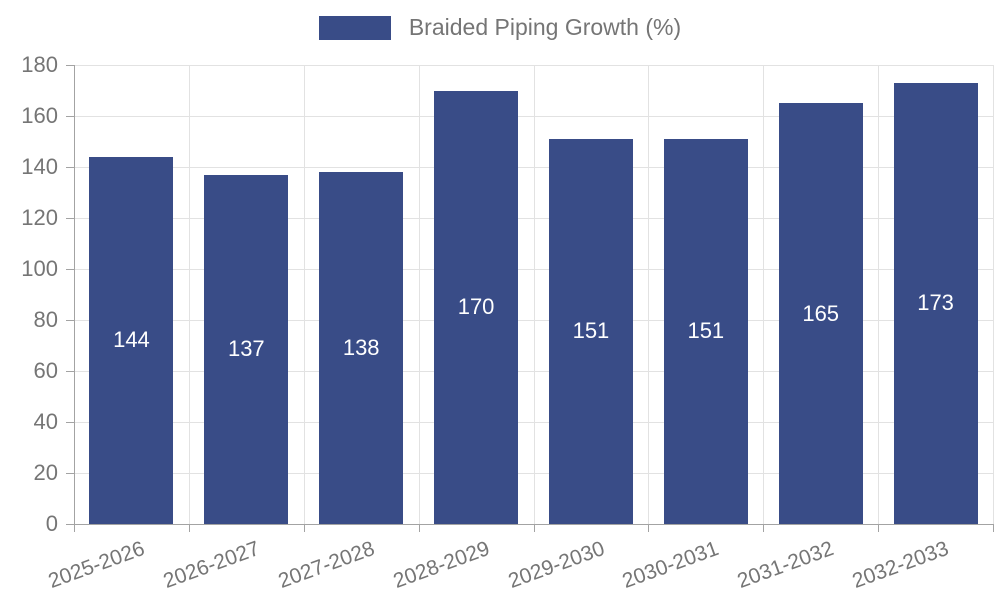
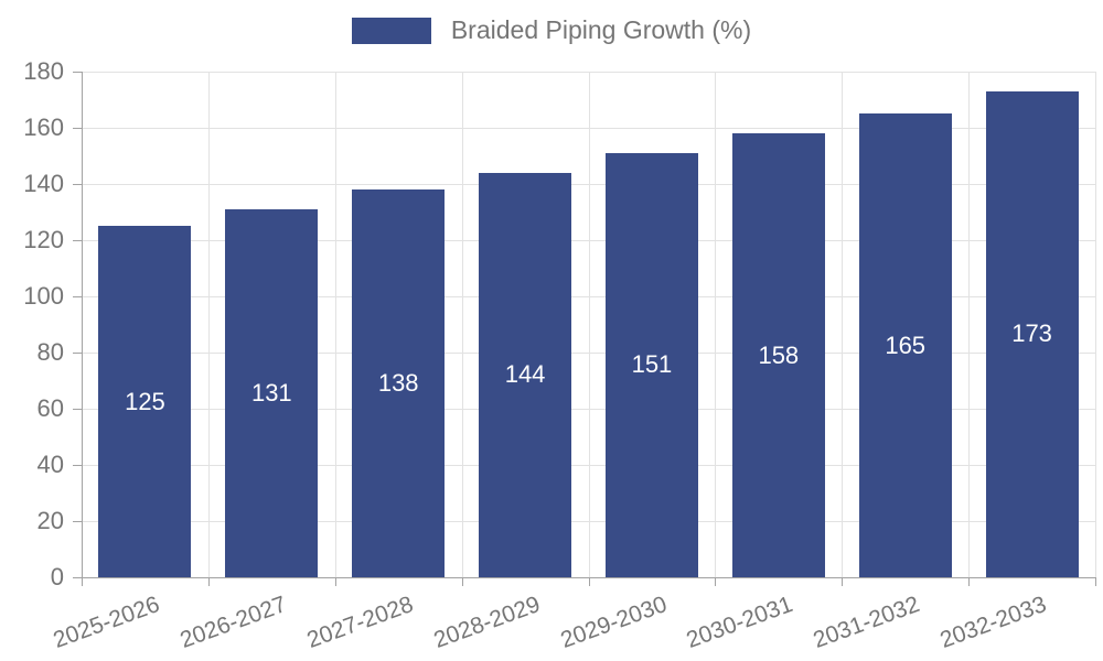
2025-2026: 144 -> 125
2026-2027: 137 -> 131
2028-2029: 170 -> 144
2030-2031: 151 -> 158
